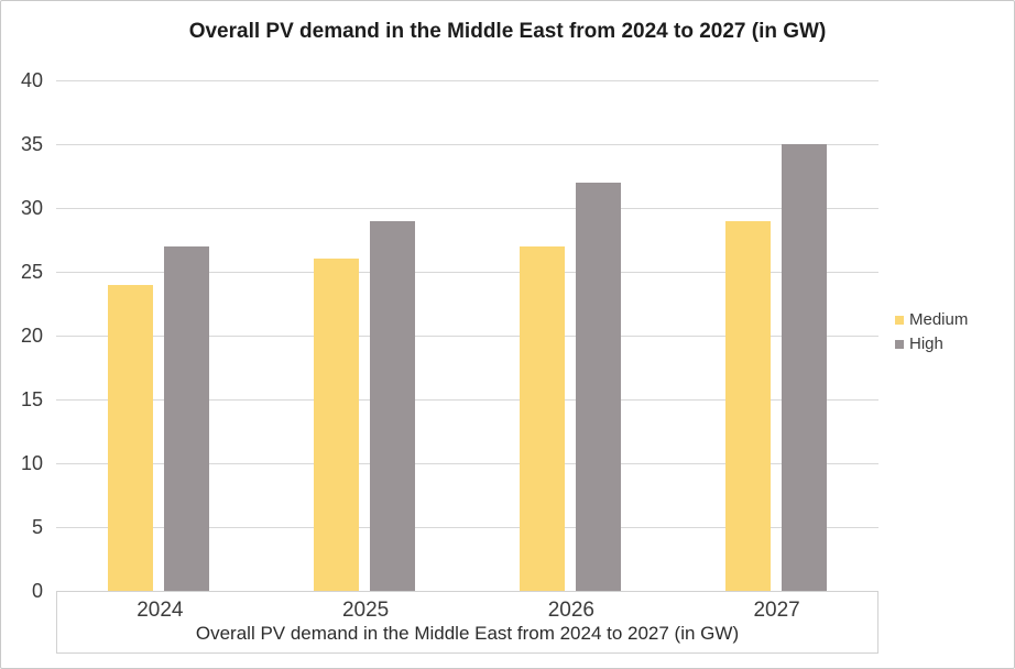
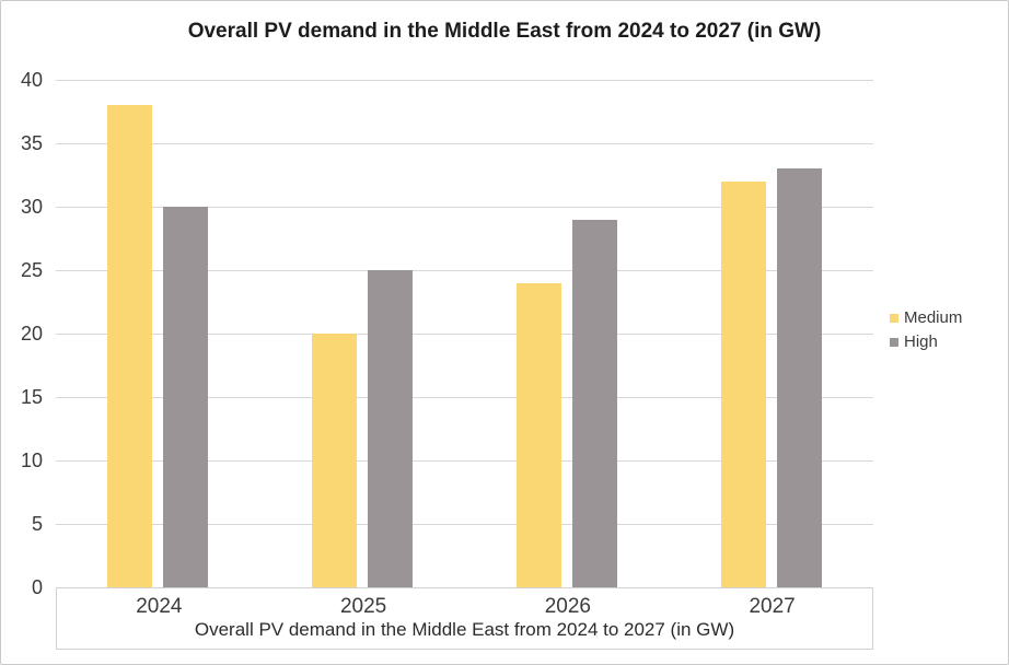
Medium/2024: 24 -> 38
High/2024: 27 -> 30
Medium/2025: 26 -> 20
High/2025: 29 -> 25
Medium/2026: 27 -> 24
High/2026: 32 -> 29
Medium/2027: 29 -> 32
High/2027: 35 -> 33
